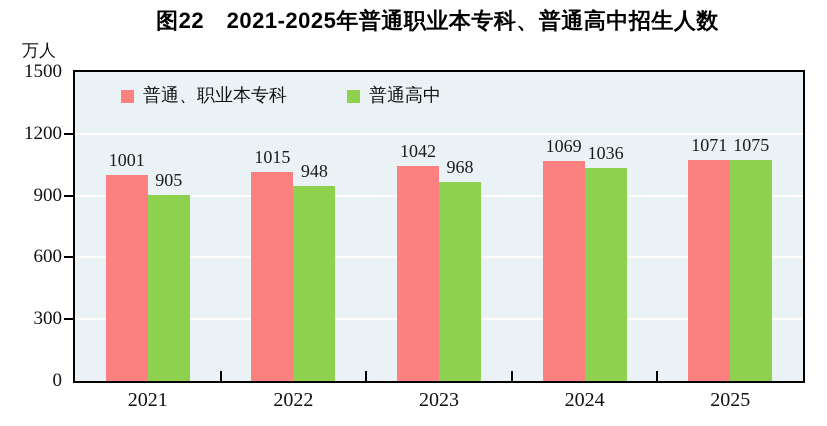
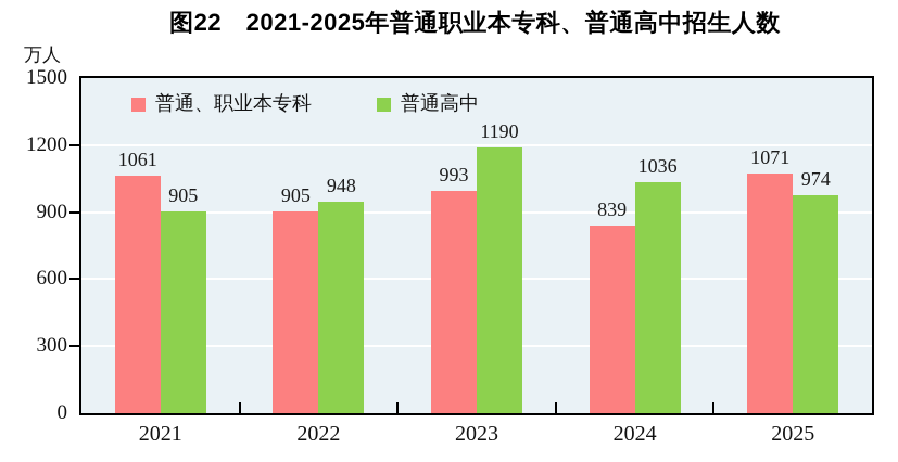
普通、职业本专科/2021: 1001 -> 1061
普通、职业本专科/2022: 1015 -> 905
普通、职业本专科/2023: 1042 -> 993
普通高中/2023: 968 -> 1190
普通、职业本专科/2024: 1069 -> 839
普通高中/2025: 1075 -> 974
